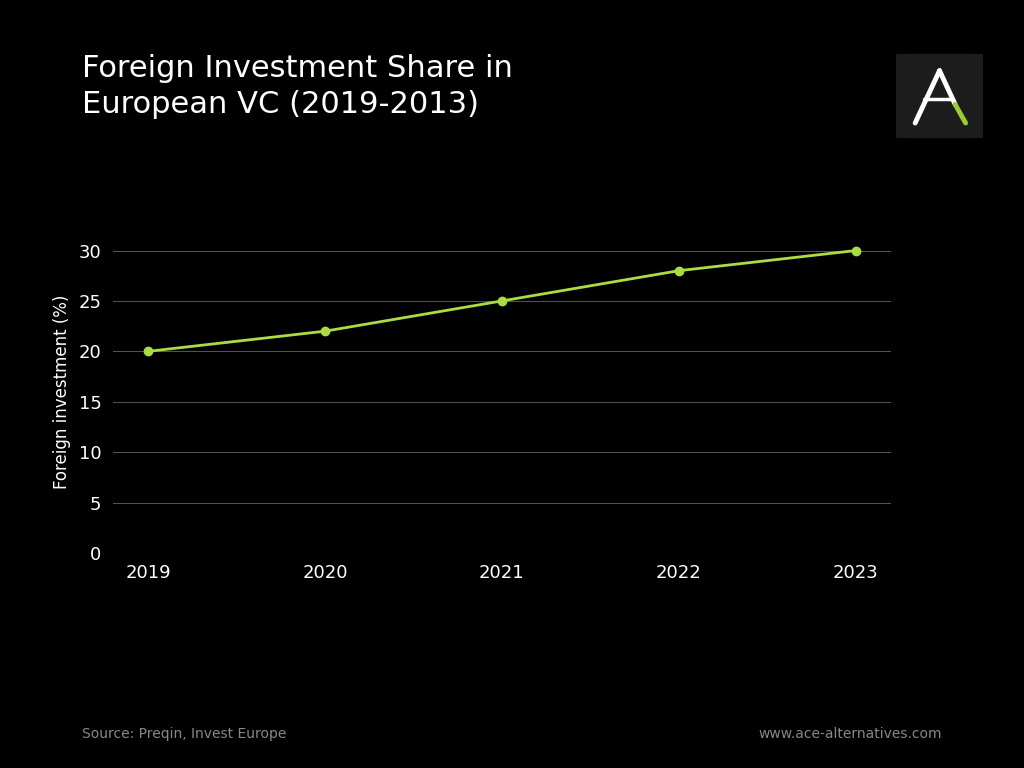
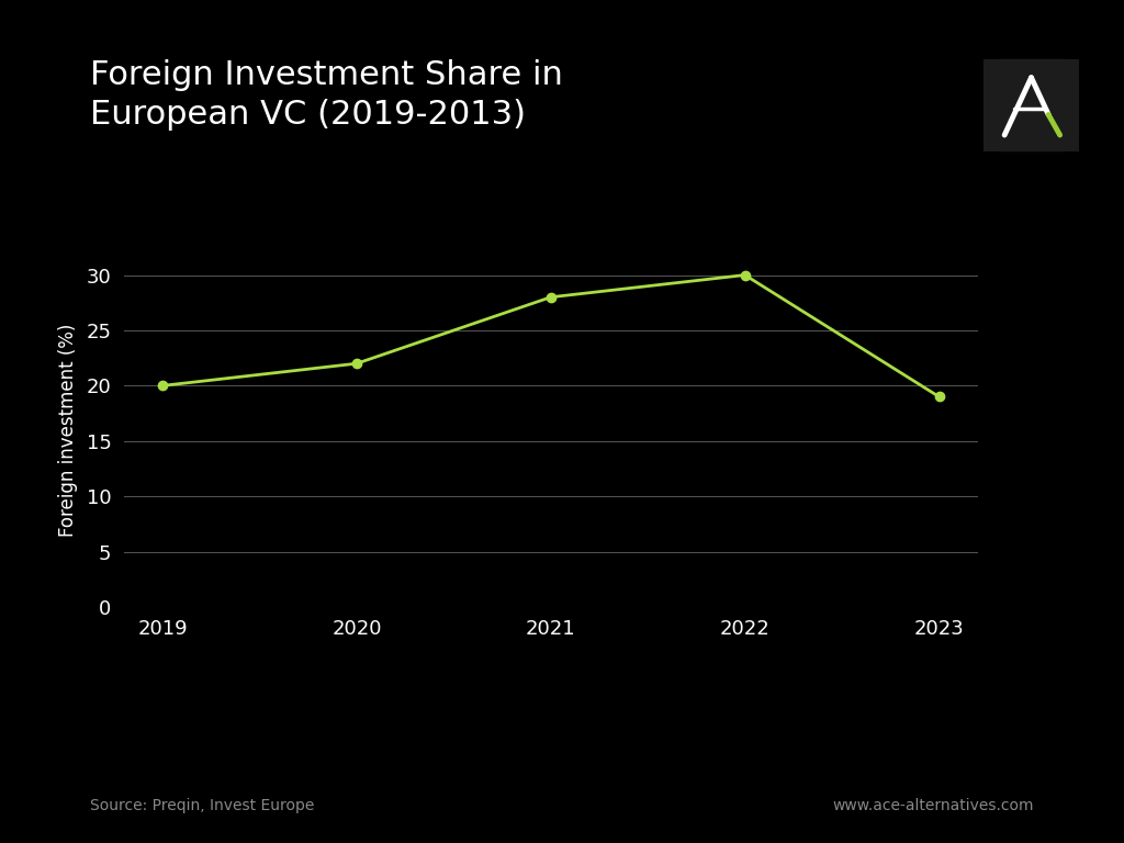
2021: 25 -> 28
2022: 28 -> 30
2023: 30 -> 19
